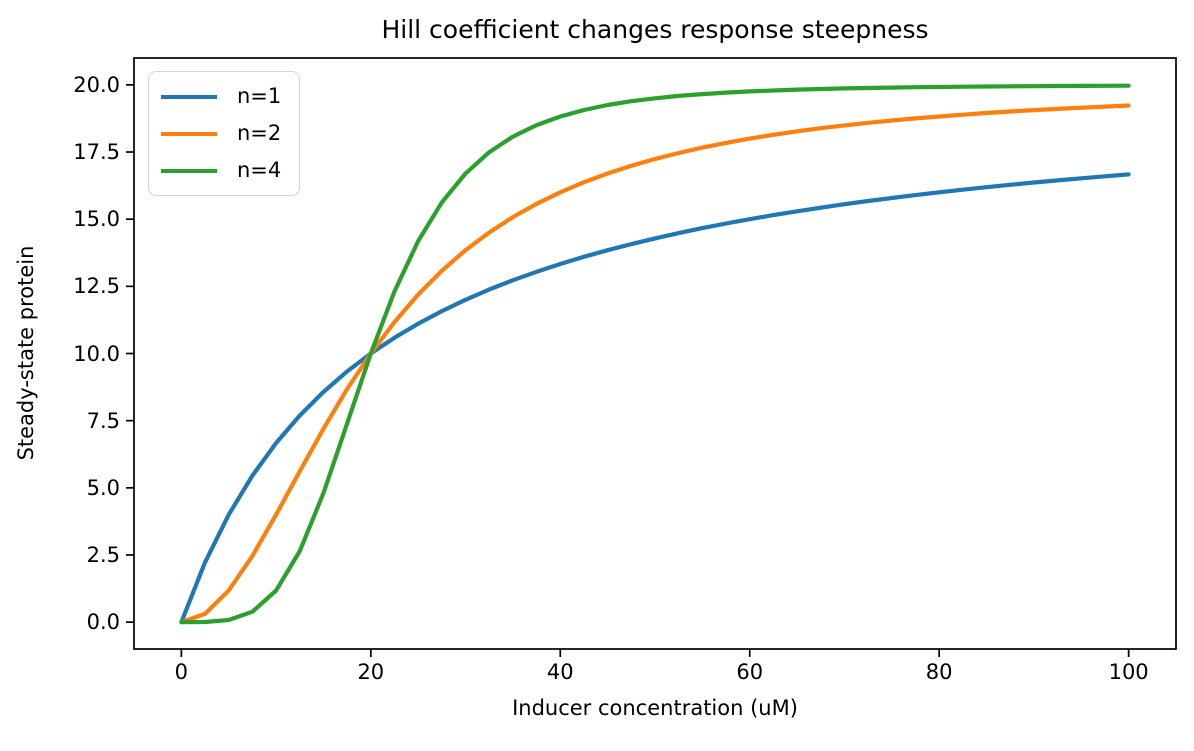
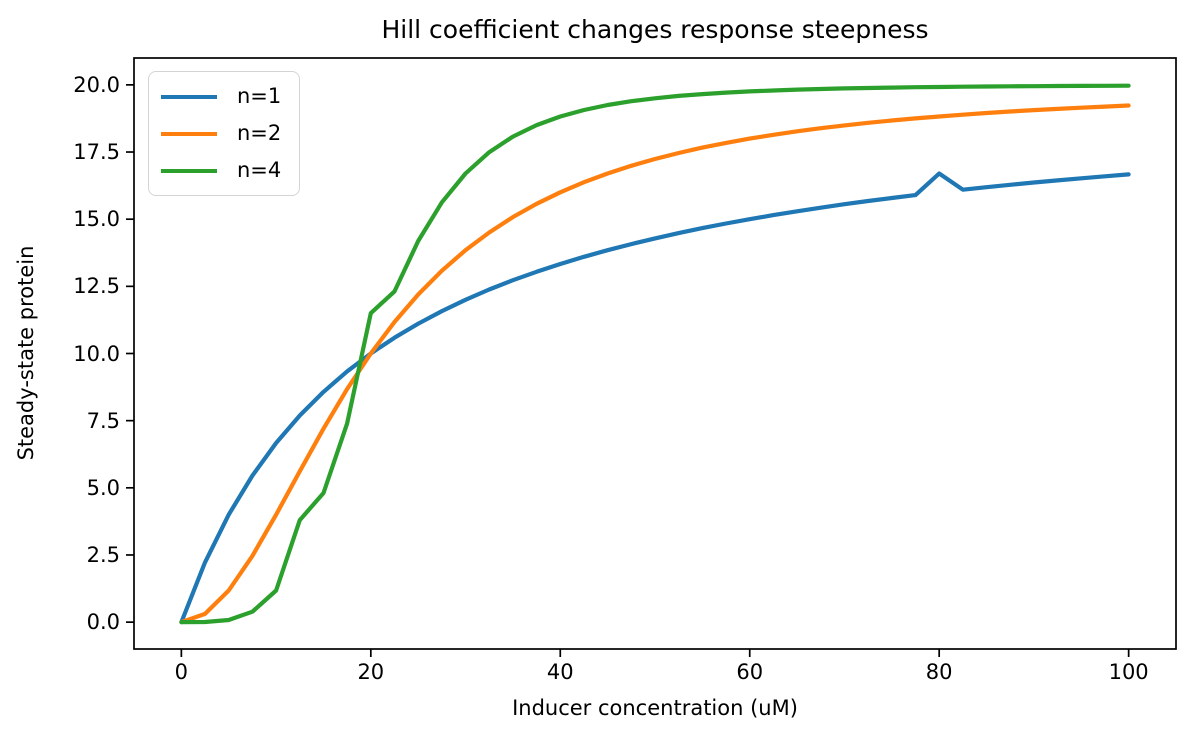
n=4/12.5: 2.6 -> 3.8
n=4/20: 10.0 -> 11.5
n=1/80: 16.0 -> 16.7
